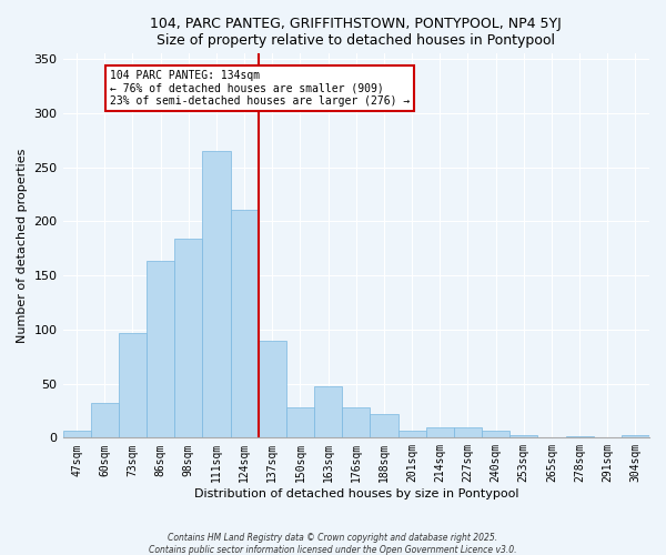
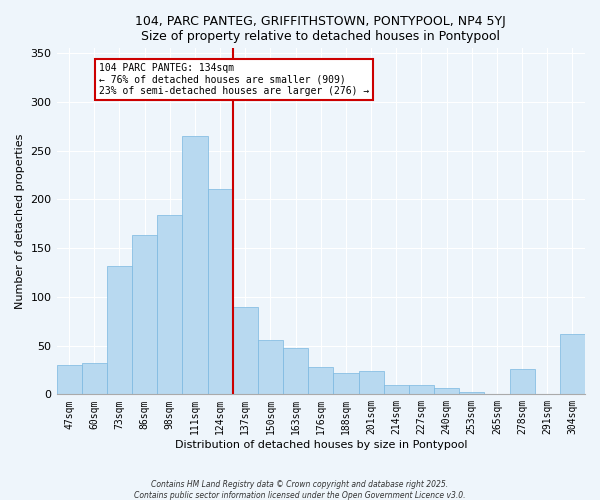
47sqm: 6 -> 30
73sqm: 97 -> 132
150sqm: 28 -> 56
201sqm: 6 -> 24
278sqm: 1 -> 26
304sqm: 2 -> 62
